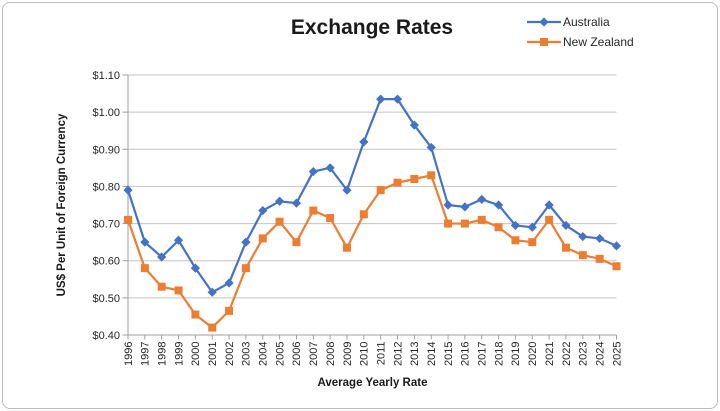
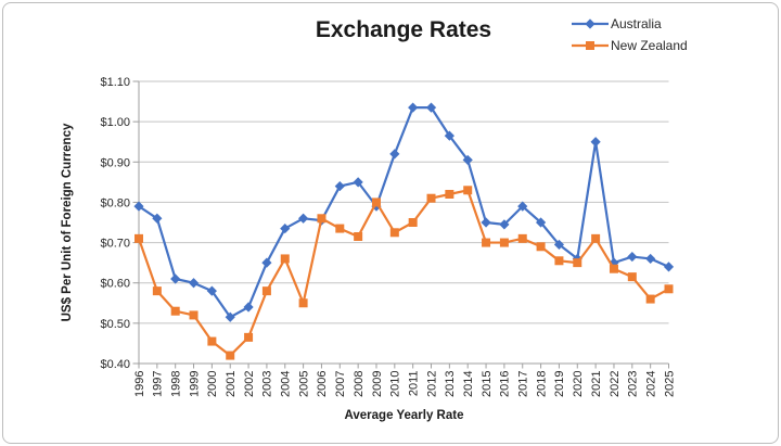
Australia/1997: $0.65 -> $0.76
Australia/1999: $0.66 -> $0.60
New Zealand/2005: $0.70 -> $0.55
New Zealand/2006: $0.65 -> $0.76
New Zealand/2009: $0.64 -> $0.80
New Zealand/2011: $0.79 -> $0.75
Australia/2017: $0.77 -> $0.79
Australia/2020: $0.69 -> $0.66
Australia/2021: $0.75 -> $0.95
Australia/2022: $0.69 -> $0.65
New Zealand/2024: $0.60 -> $0.56
